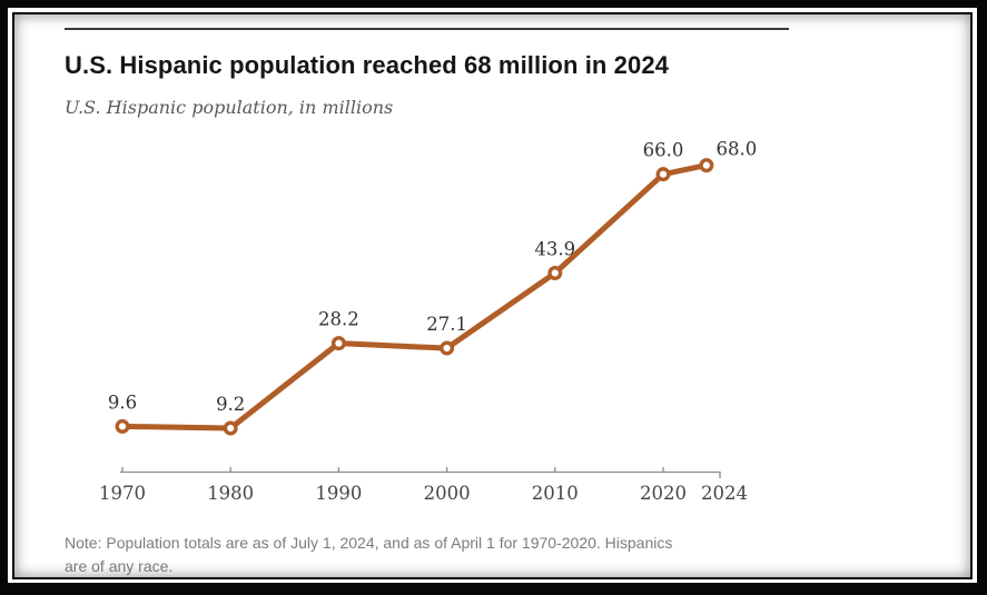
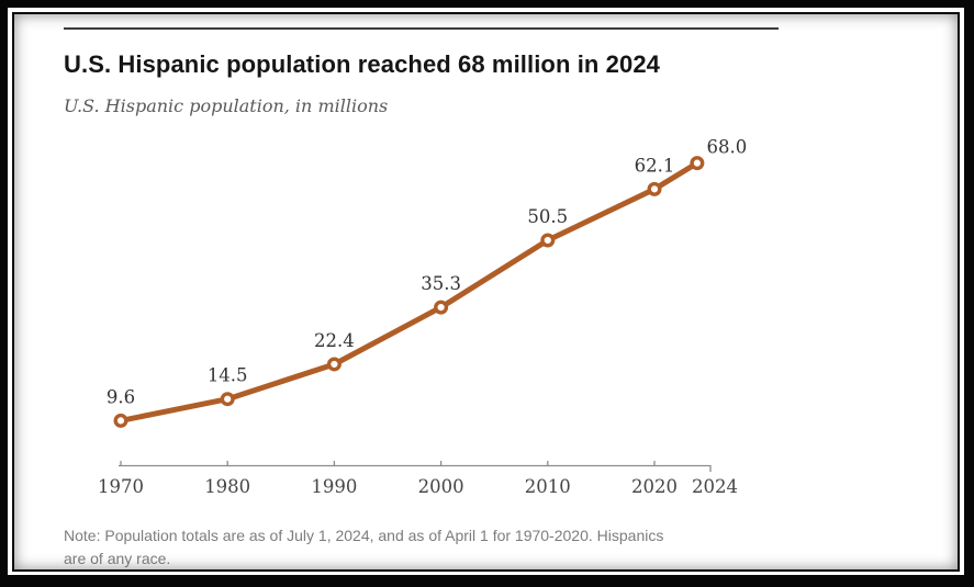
1980: 9.2 -> 14.5
1990: 28.2 -> 22.4
2000: 27.1 -> 35.3
2010: 43.9 -> 50.5
2020: 66.0 -> 62.1
